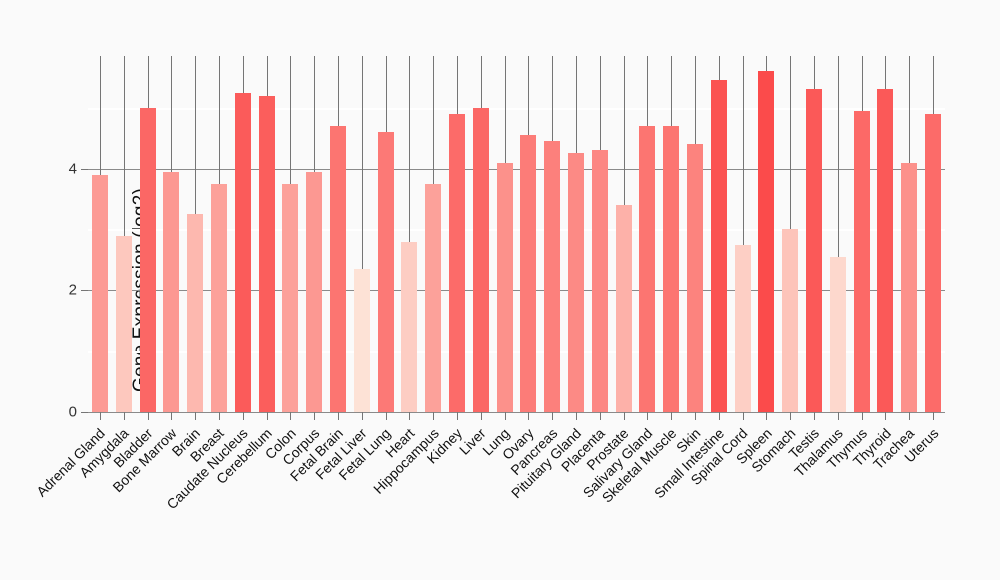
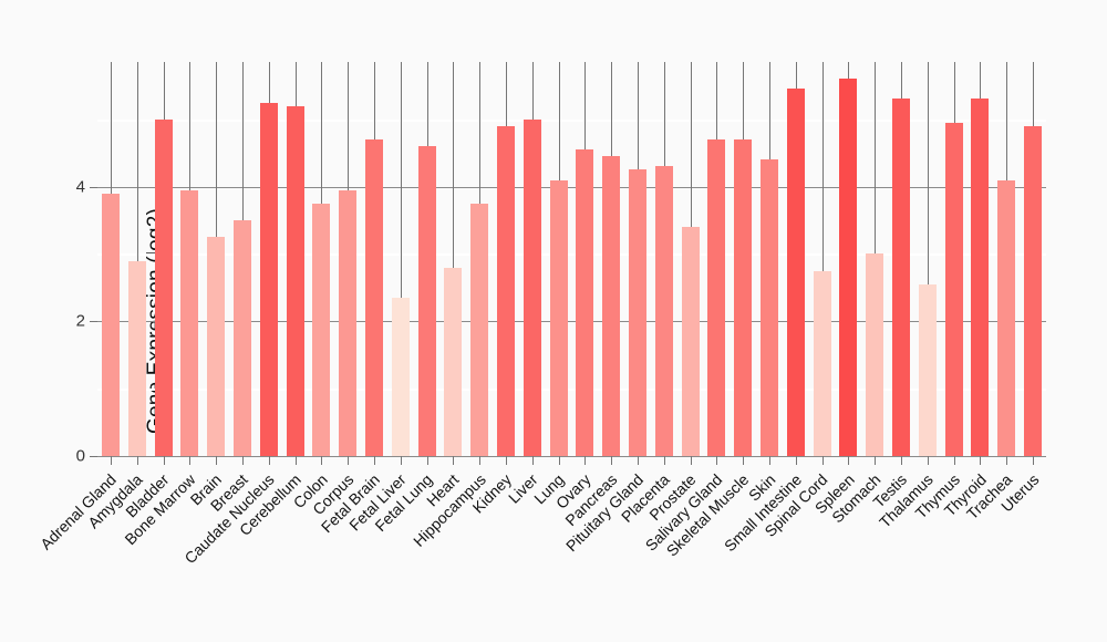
Breast: 3.8 -> 3.5
